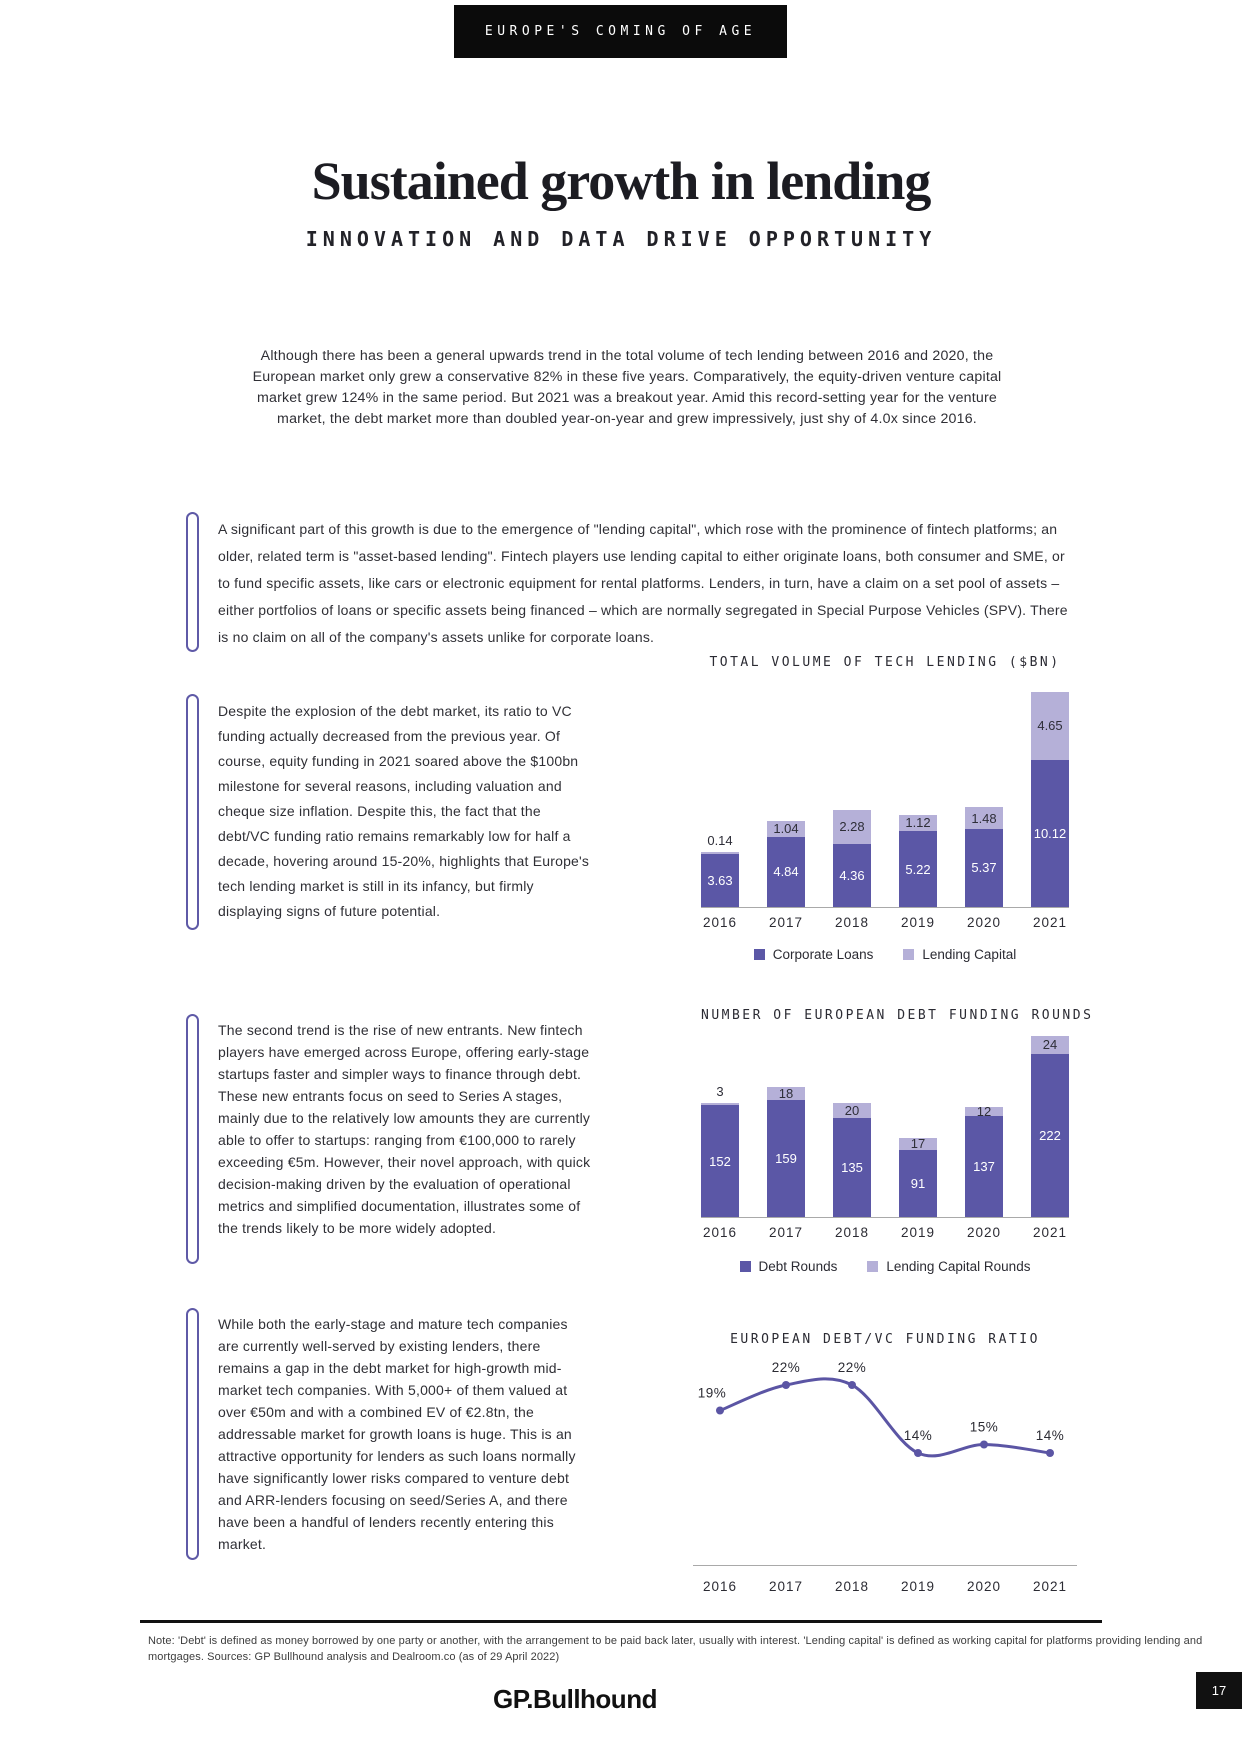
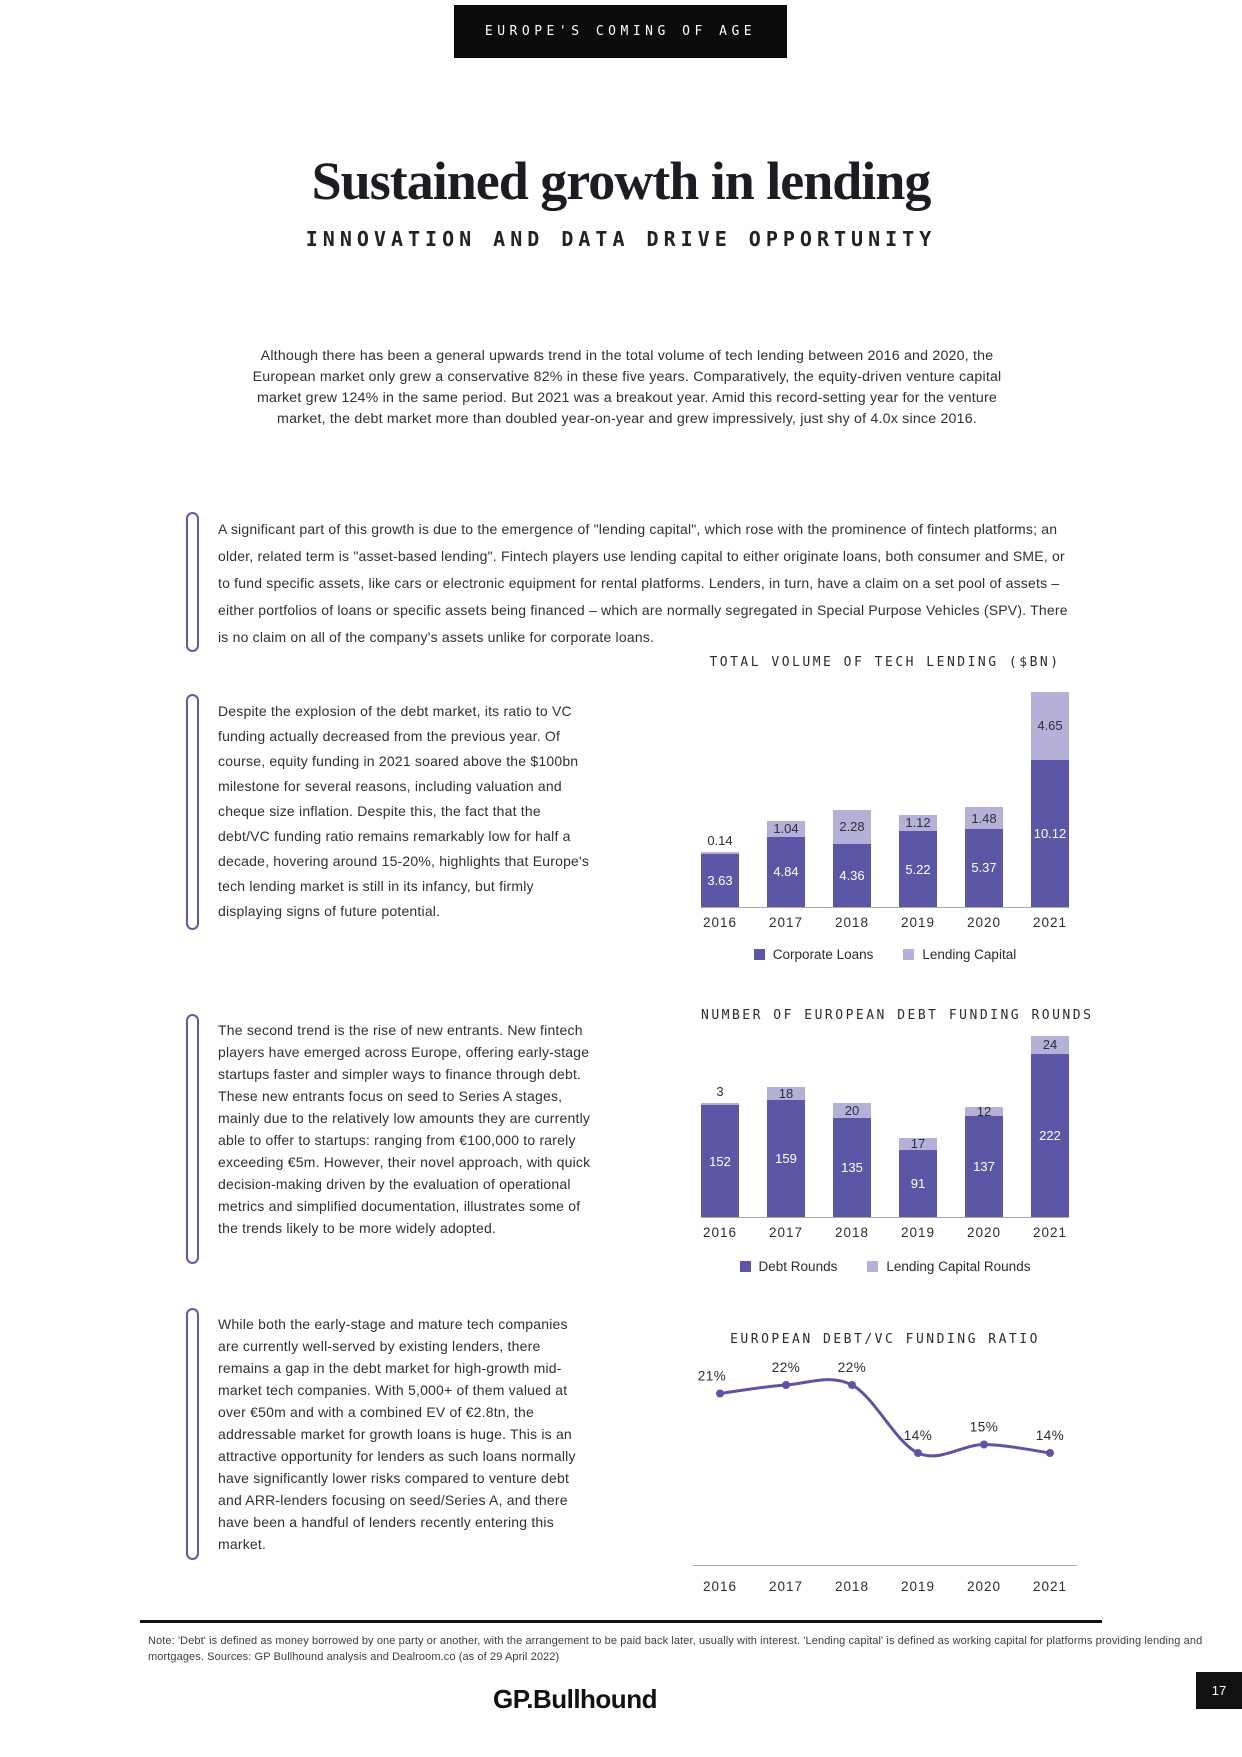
EUROPEAN DEBT/VC FUNDING RATIO/2016: 19% -> 21%
